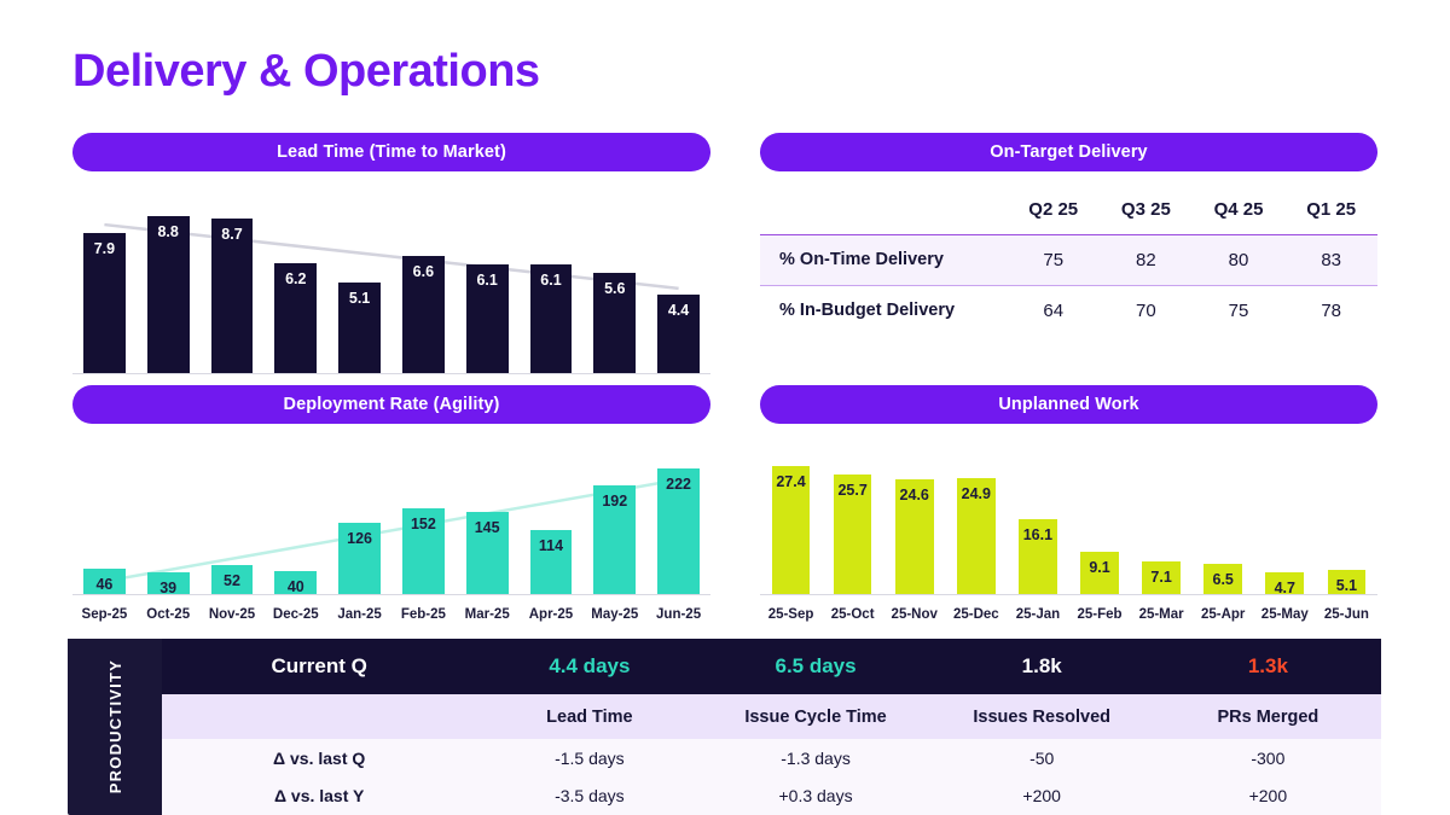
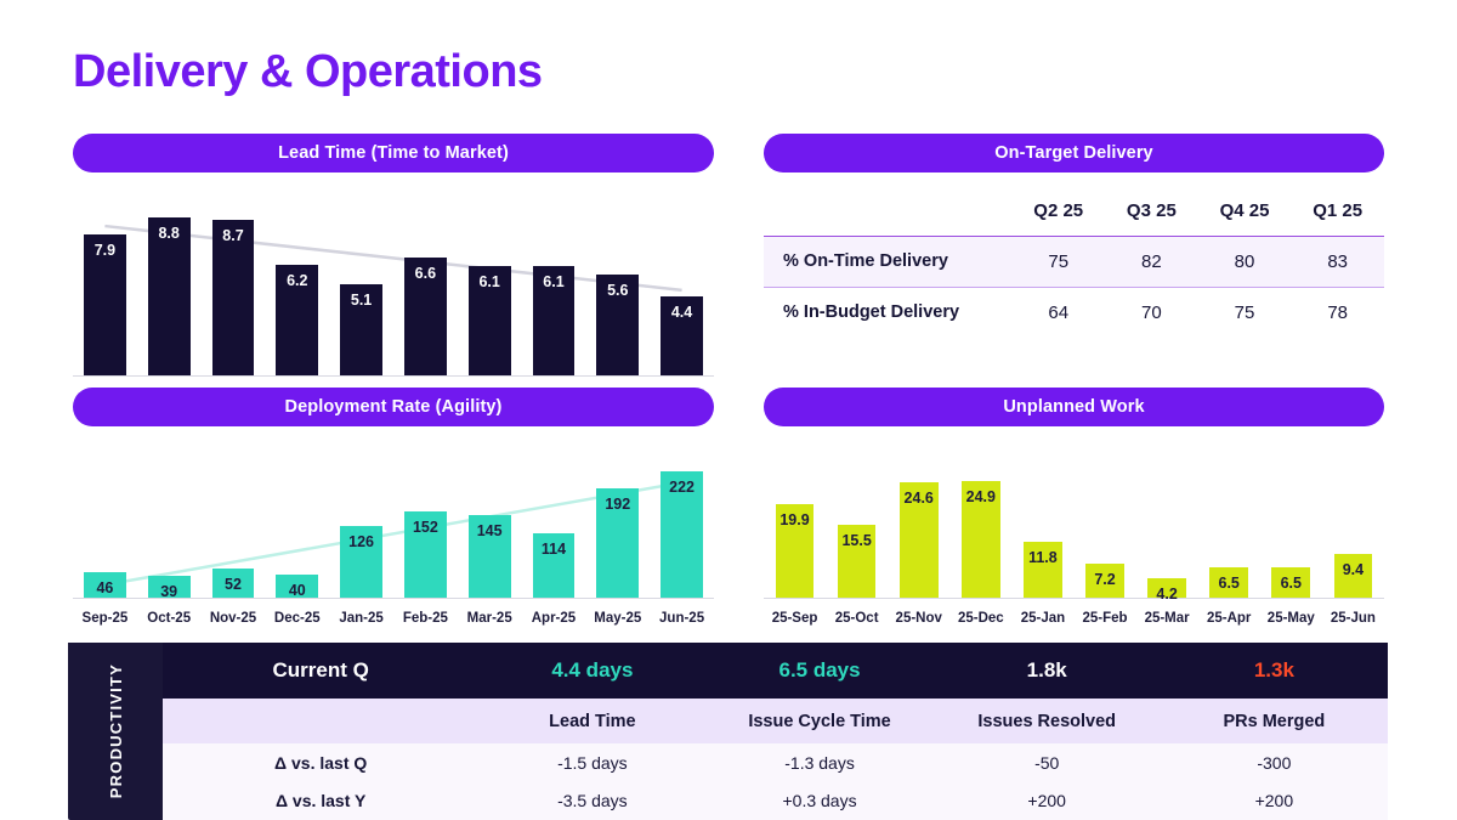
Unplanned Work/25-Sep: 27.4 -> 19.9
Unplanned Work/25-Oct: 25.7 -> 15.5
Unplanned Work/25-Jan: 16.1 -> 11.8
Unplanned Work/25-Feb: 9.1 -> 7.2
Unplanned Work/25-Mar: 7.1 -> 4.2
Unplanned Work/25-May: 4.7 -> 6.5
Unplanned Work/25-Jun: 5.1 -> 9.4
